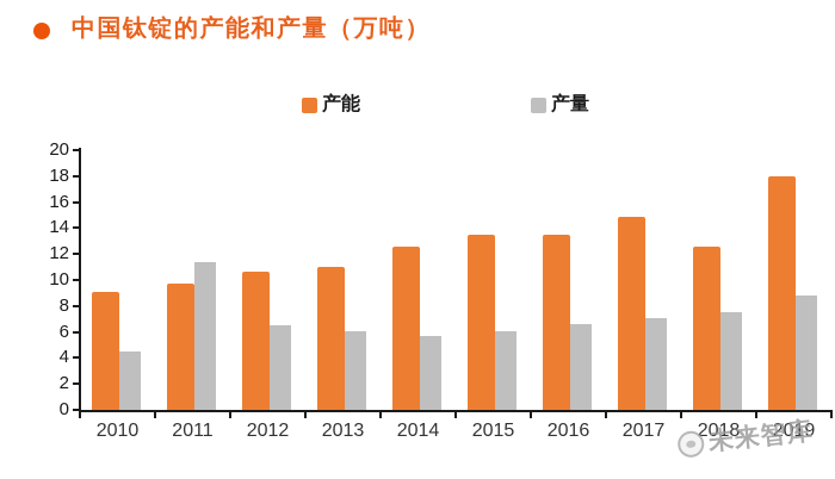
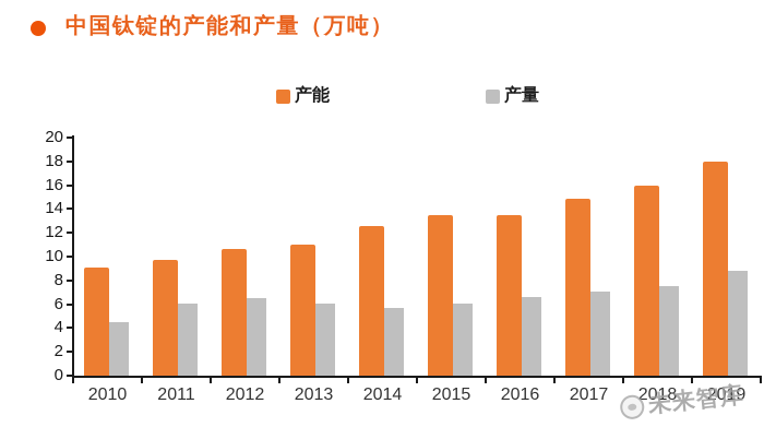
产量/2011: 11.4 -> 6.1
产能/2018: 12.6 -> 16.0
